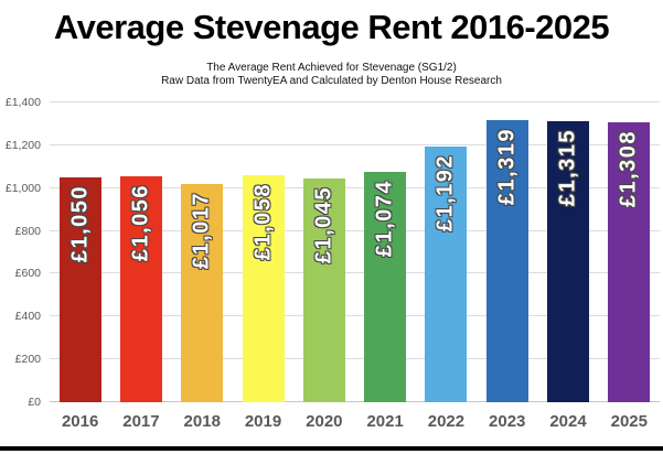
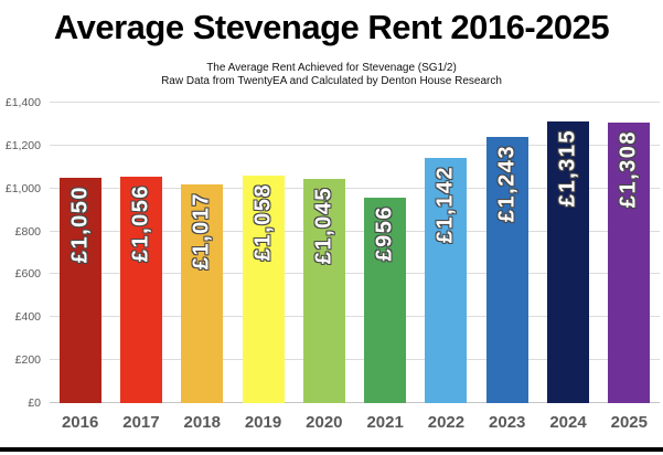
2021: £1,074 -> £956
2022: £1,192 -> £1,142
2023: £1,319 -> £1,243
